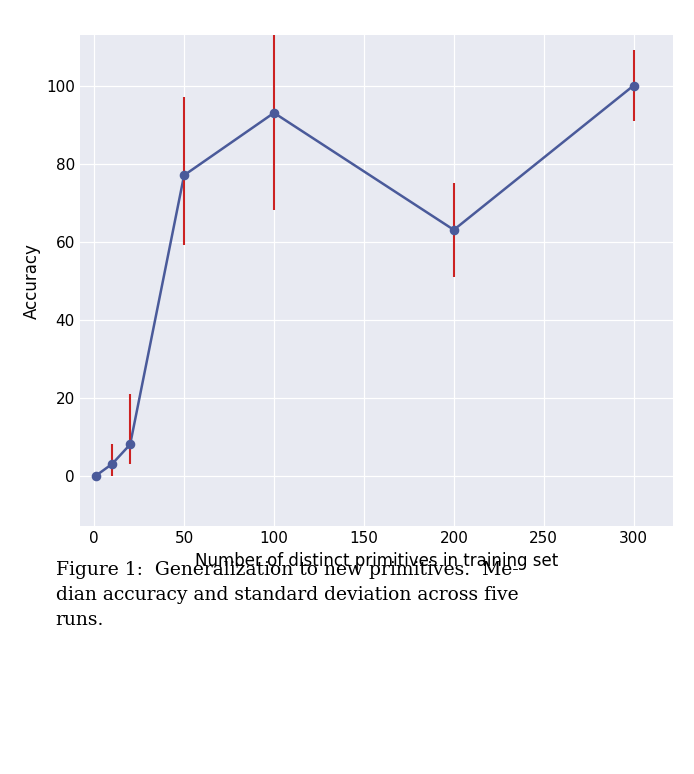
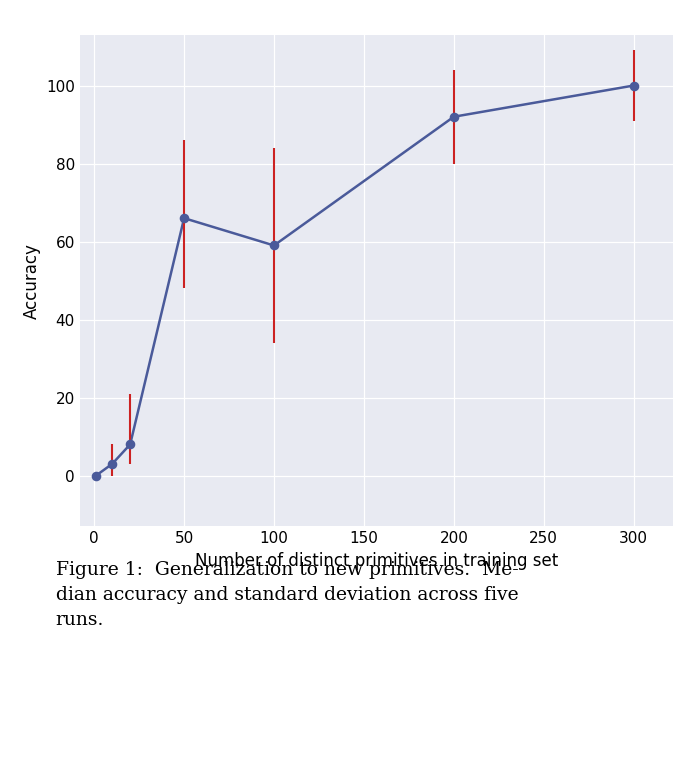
50: 77 -> 66
100: 93 -> 59
200: 63 -> 92
